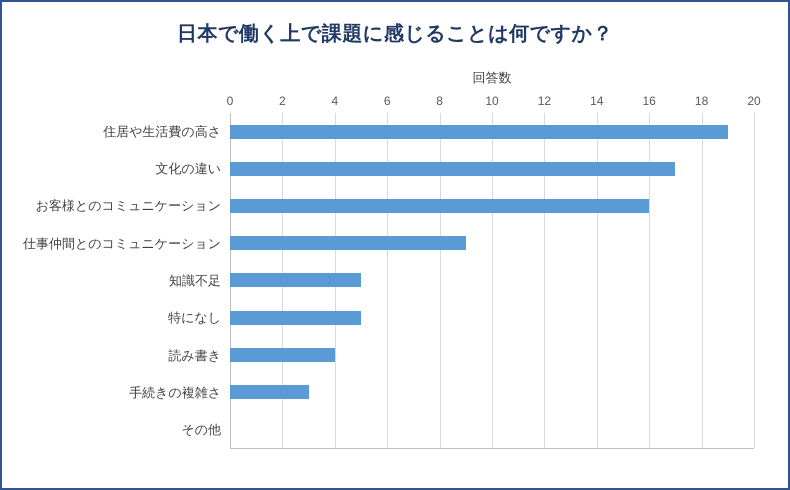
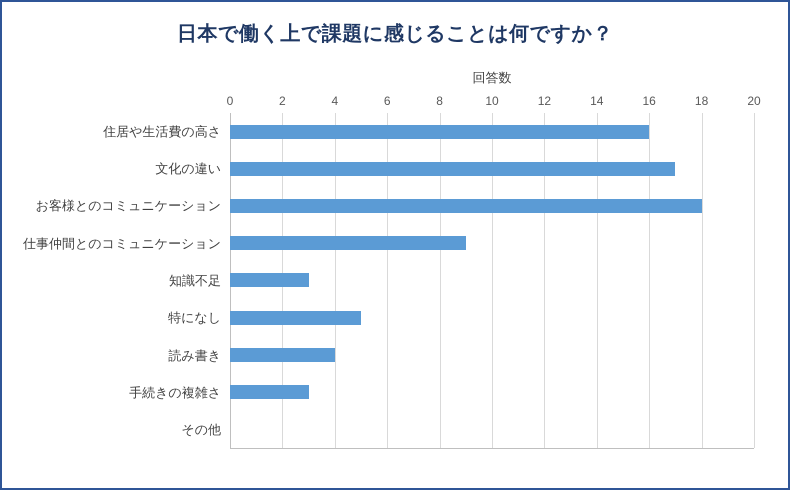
住居や生活費の高さ: 19 -> 16
お客様とのコミュニケーション: 16 -> 18
知識不足: 5 -> 3
